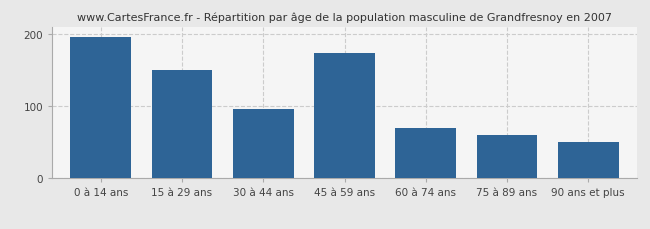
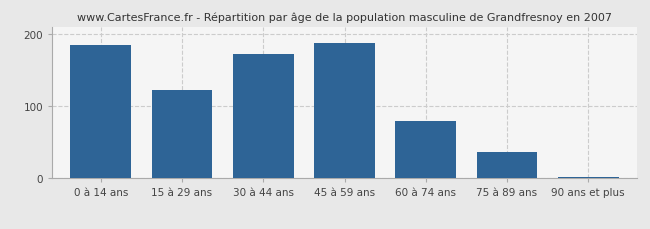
0 à 14 ans: 196 -> 184
15 à 29 ans: 150 -> 122
30 à 44 ans: 96 -> 172
45 à 59 ans: 174 -> 188
60 à 74 ans: 70 -> 79
75 à 89 ans: 60 -> 37
90 ans et plus: 50 -> 2
